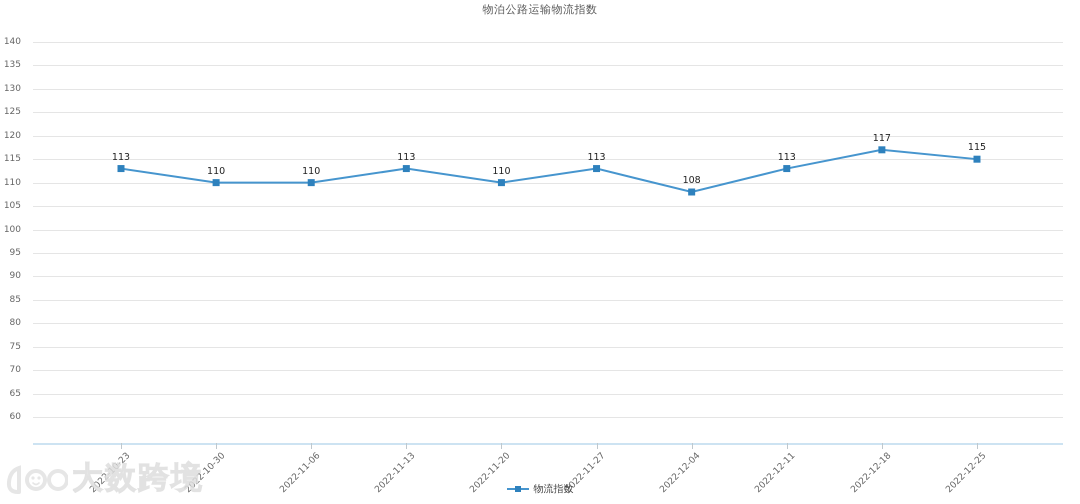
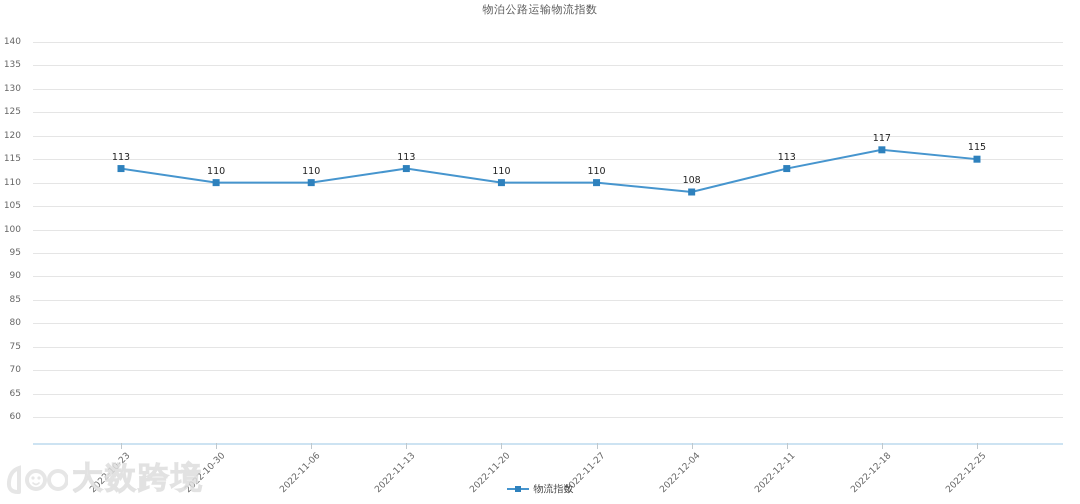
2022-11-27: 113 -> 110
